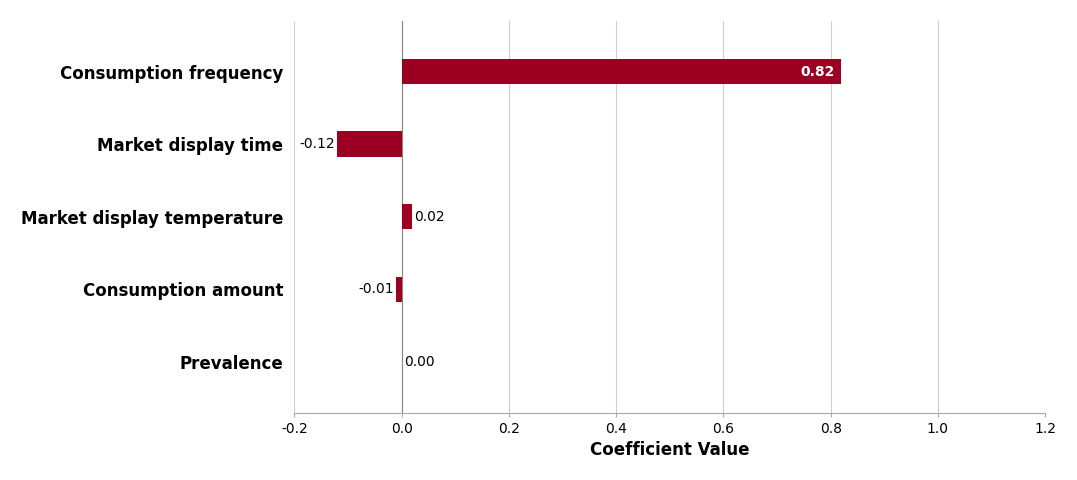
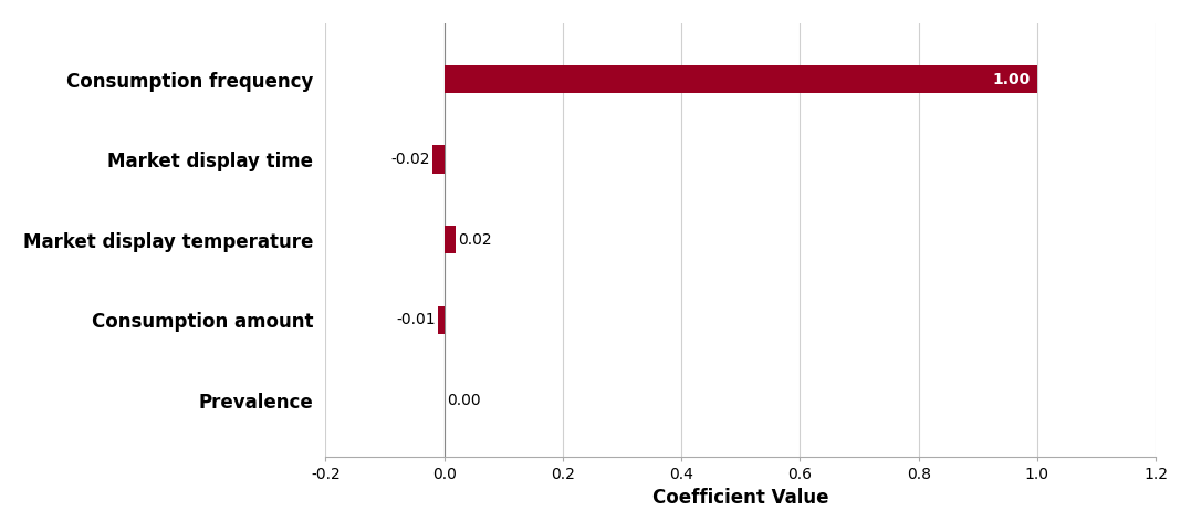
Consumption frequency: 0.82 -> 1.00
Market display time: -0.12 -> -0.02
